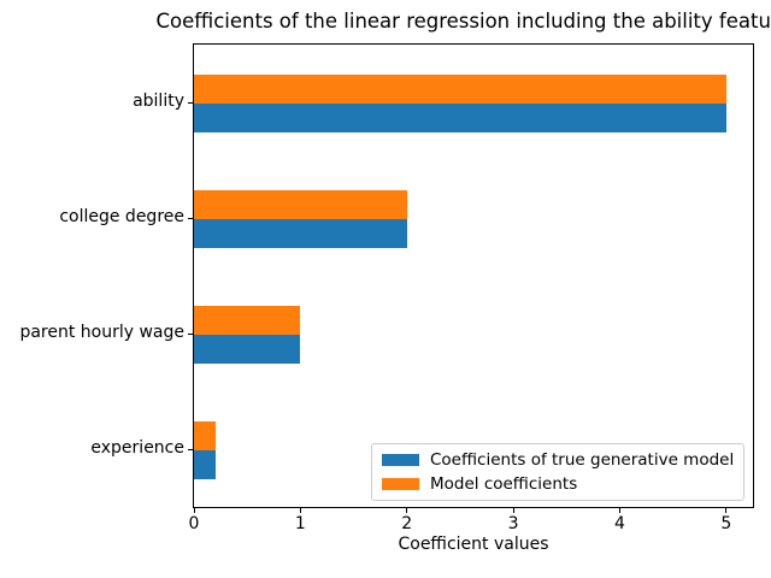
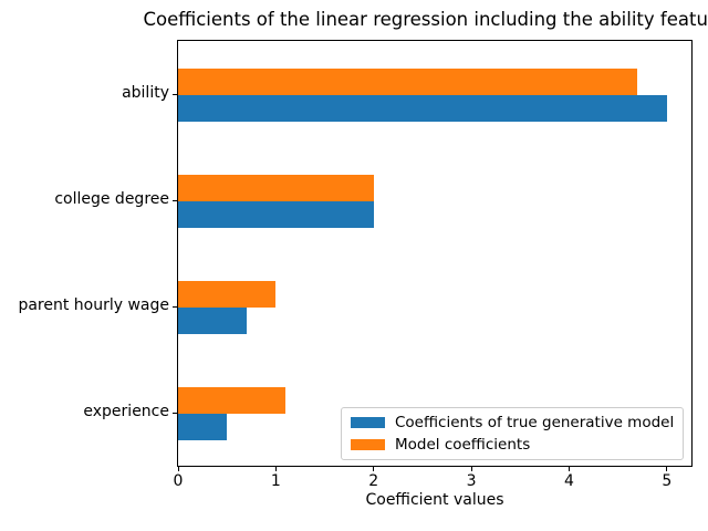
Model coefficients/ability: 5.0 -> 4.7
Coefficients of true generative model/parent hourly wage: 1.0 -> 0.7
Coefficients of true generative model/experience: 0.2 -> 0.5
Model coefficients/experience: 0.2 -> 1.1
